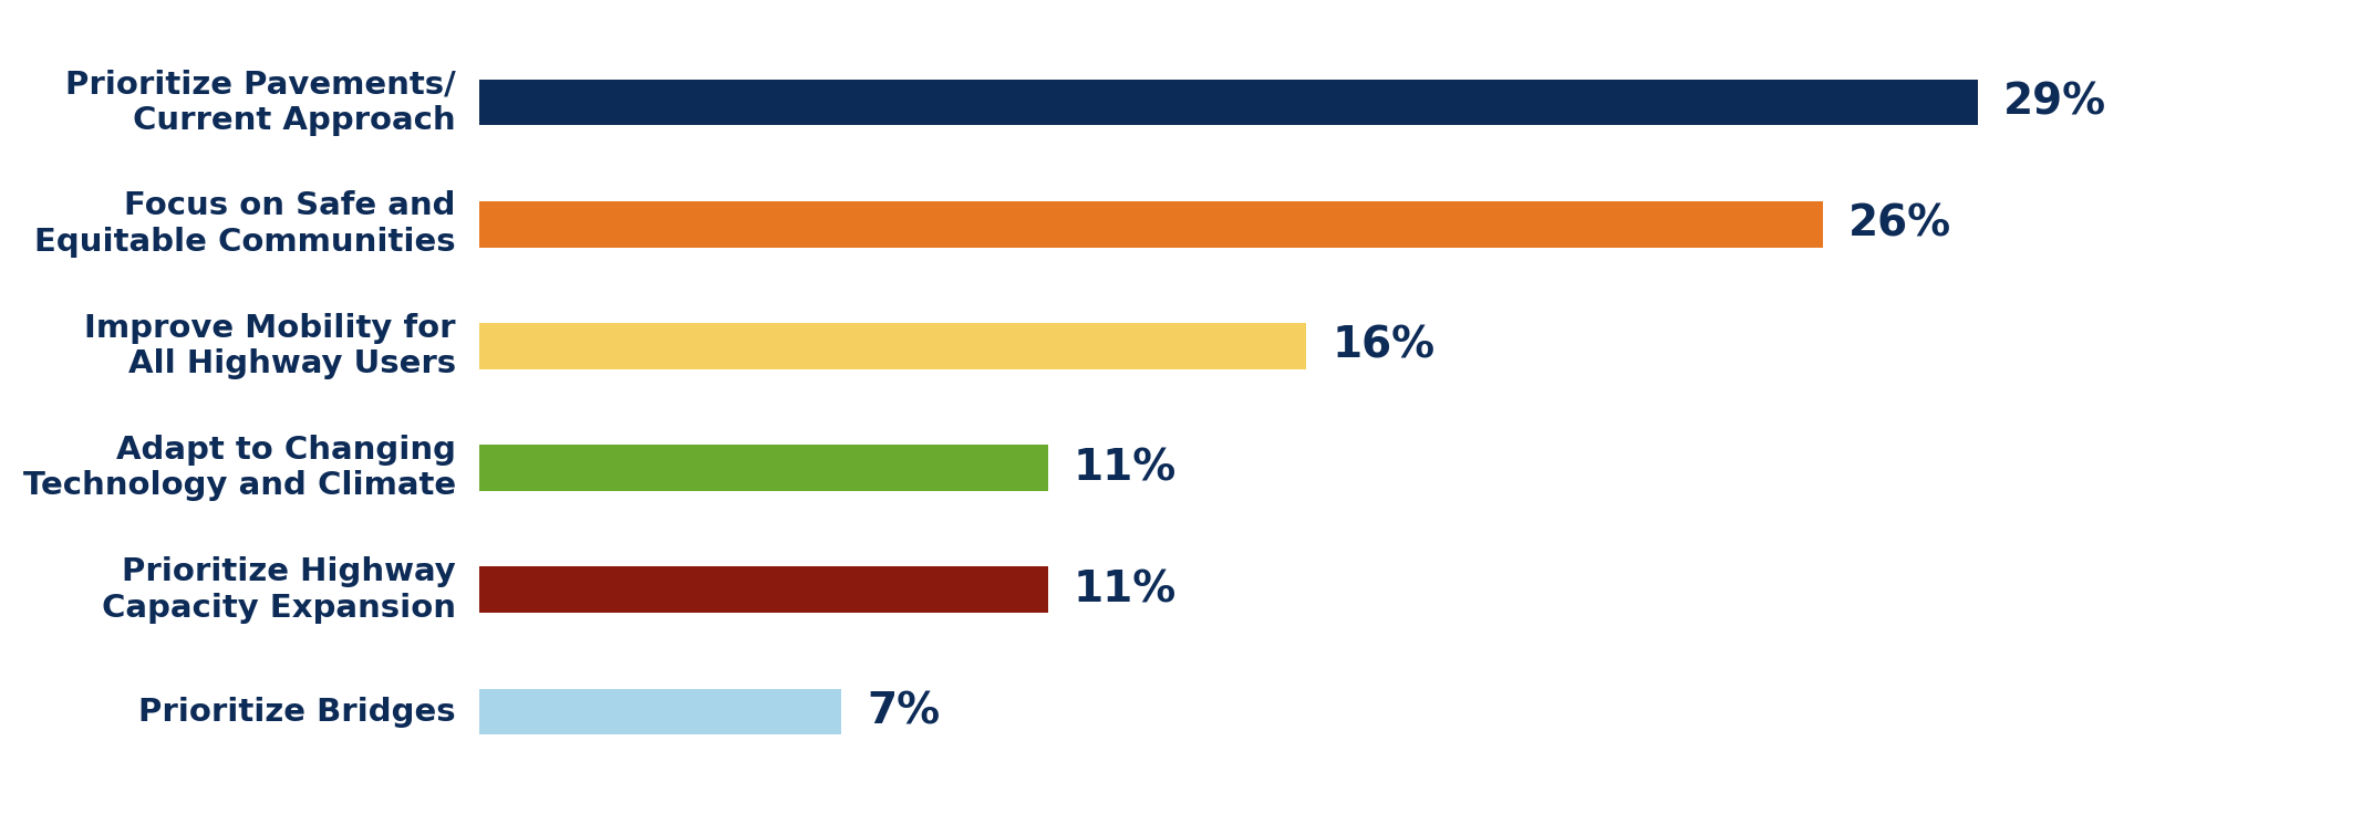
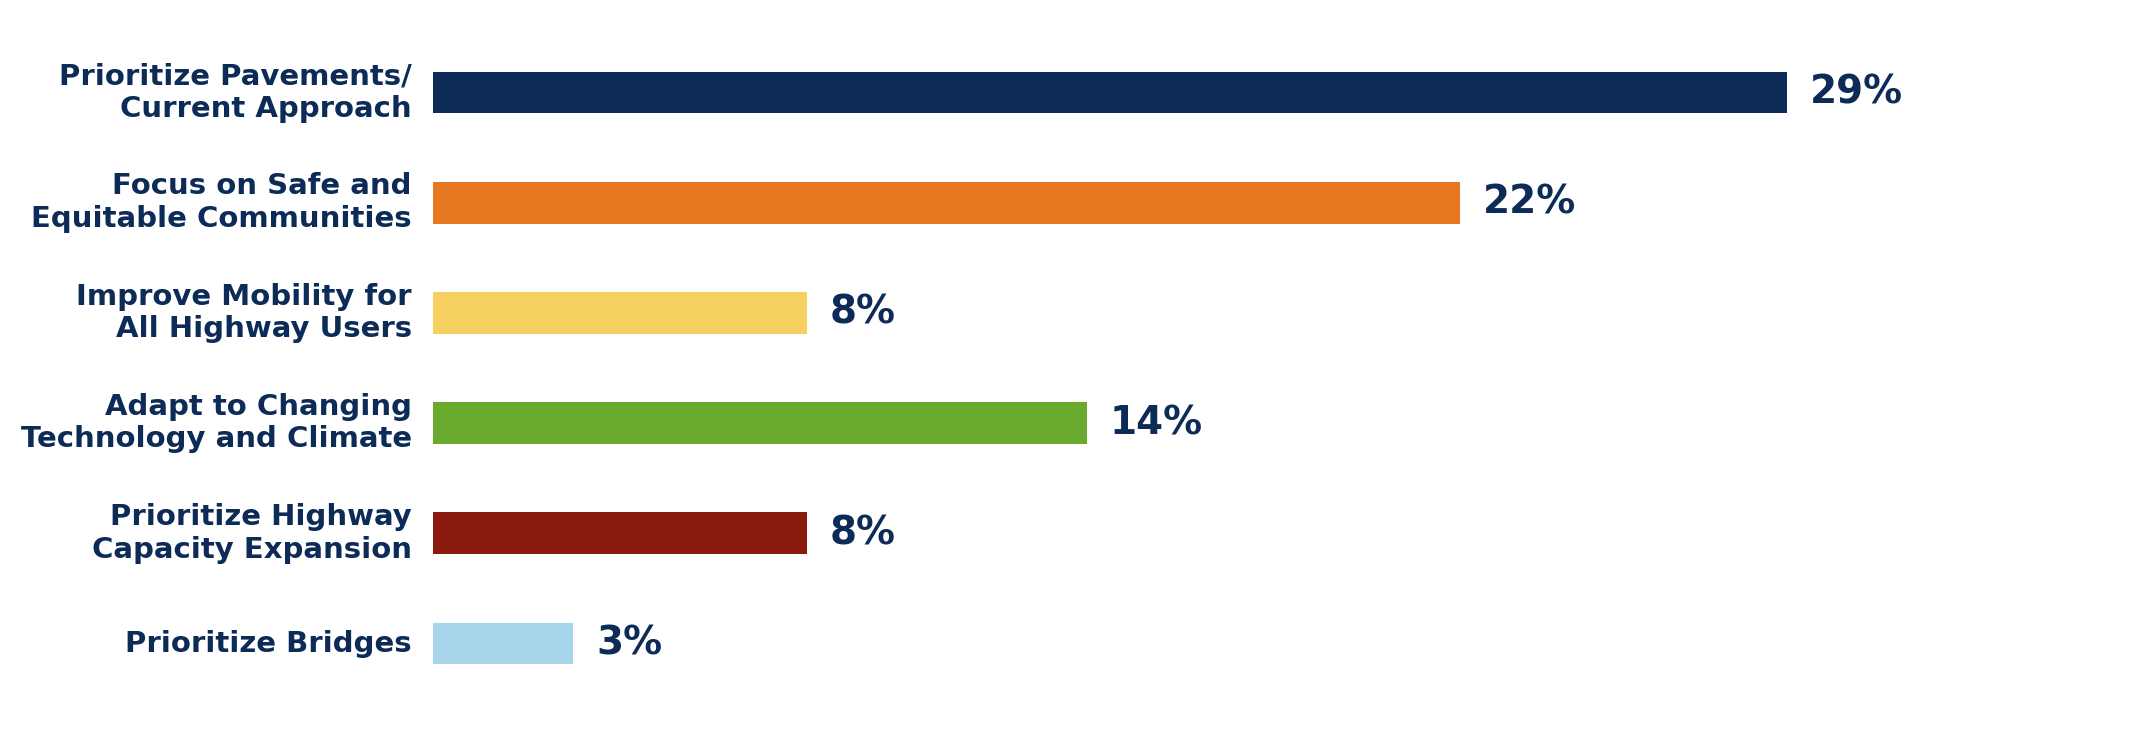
Focus on Safe and Equitable Communities: 26% -> 22%
Improve Mobility for All Highway Users: 16% -> 8%
Adapt to Changing Technology and Climate: 11% -> 14%
Prioritize Highway Capacity Expansion: 11% -> 8%
Prioritize Bridges: 7% -> 3%
